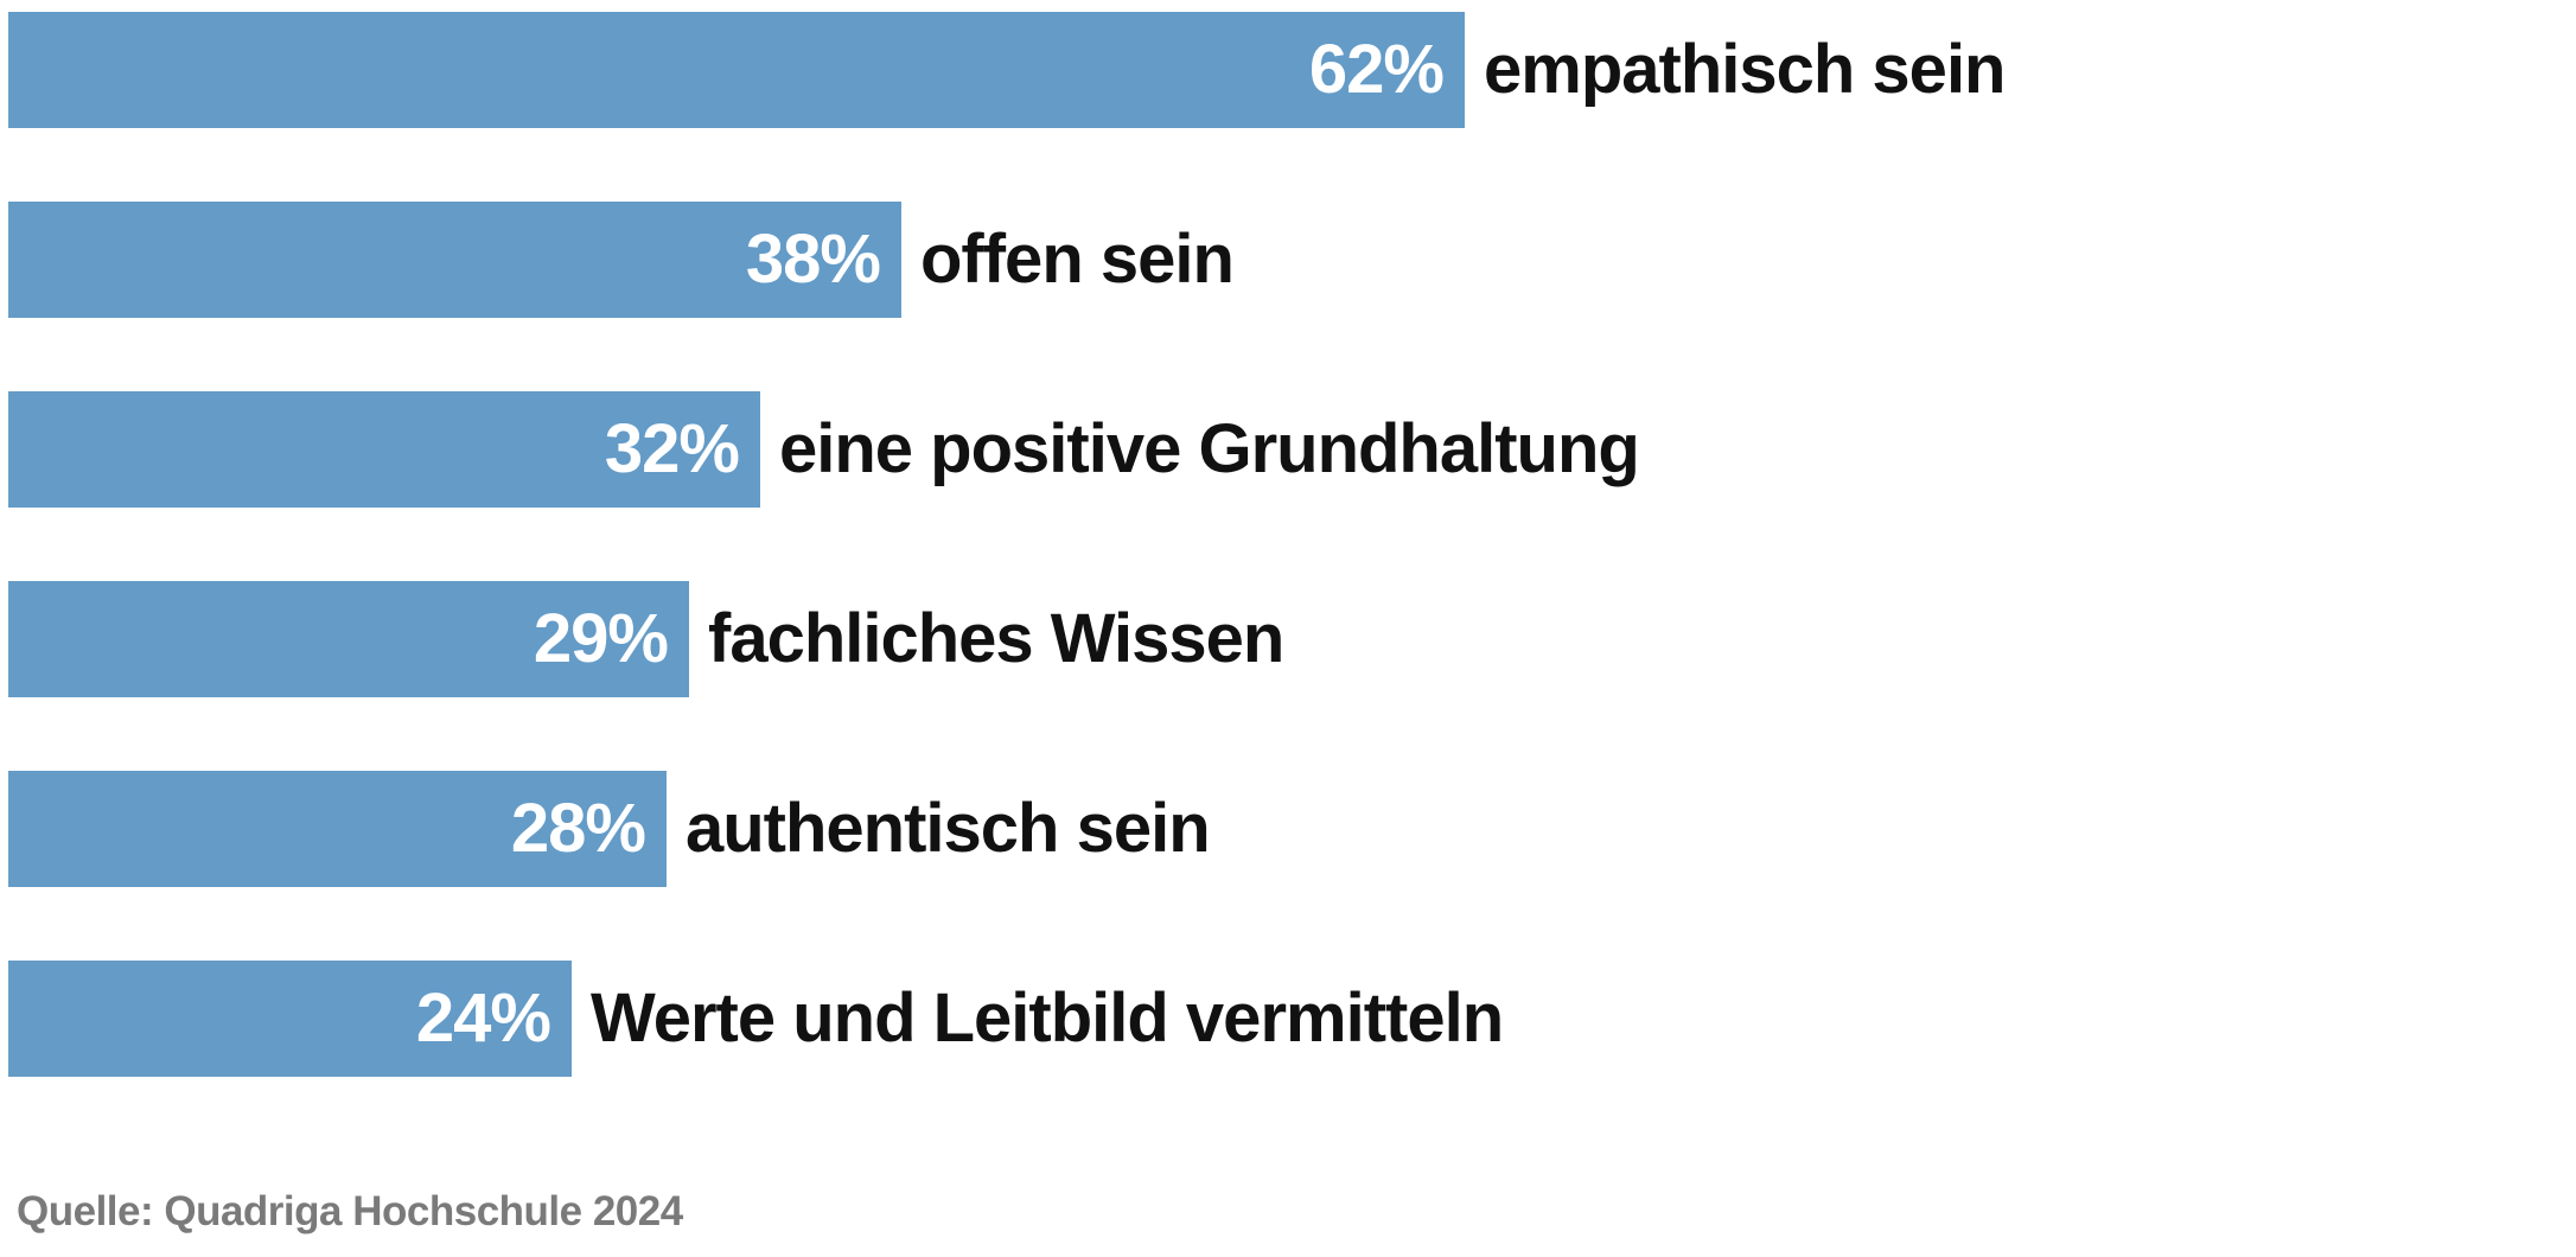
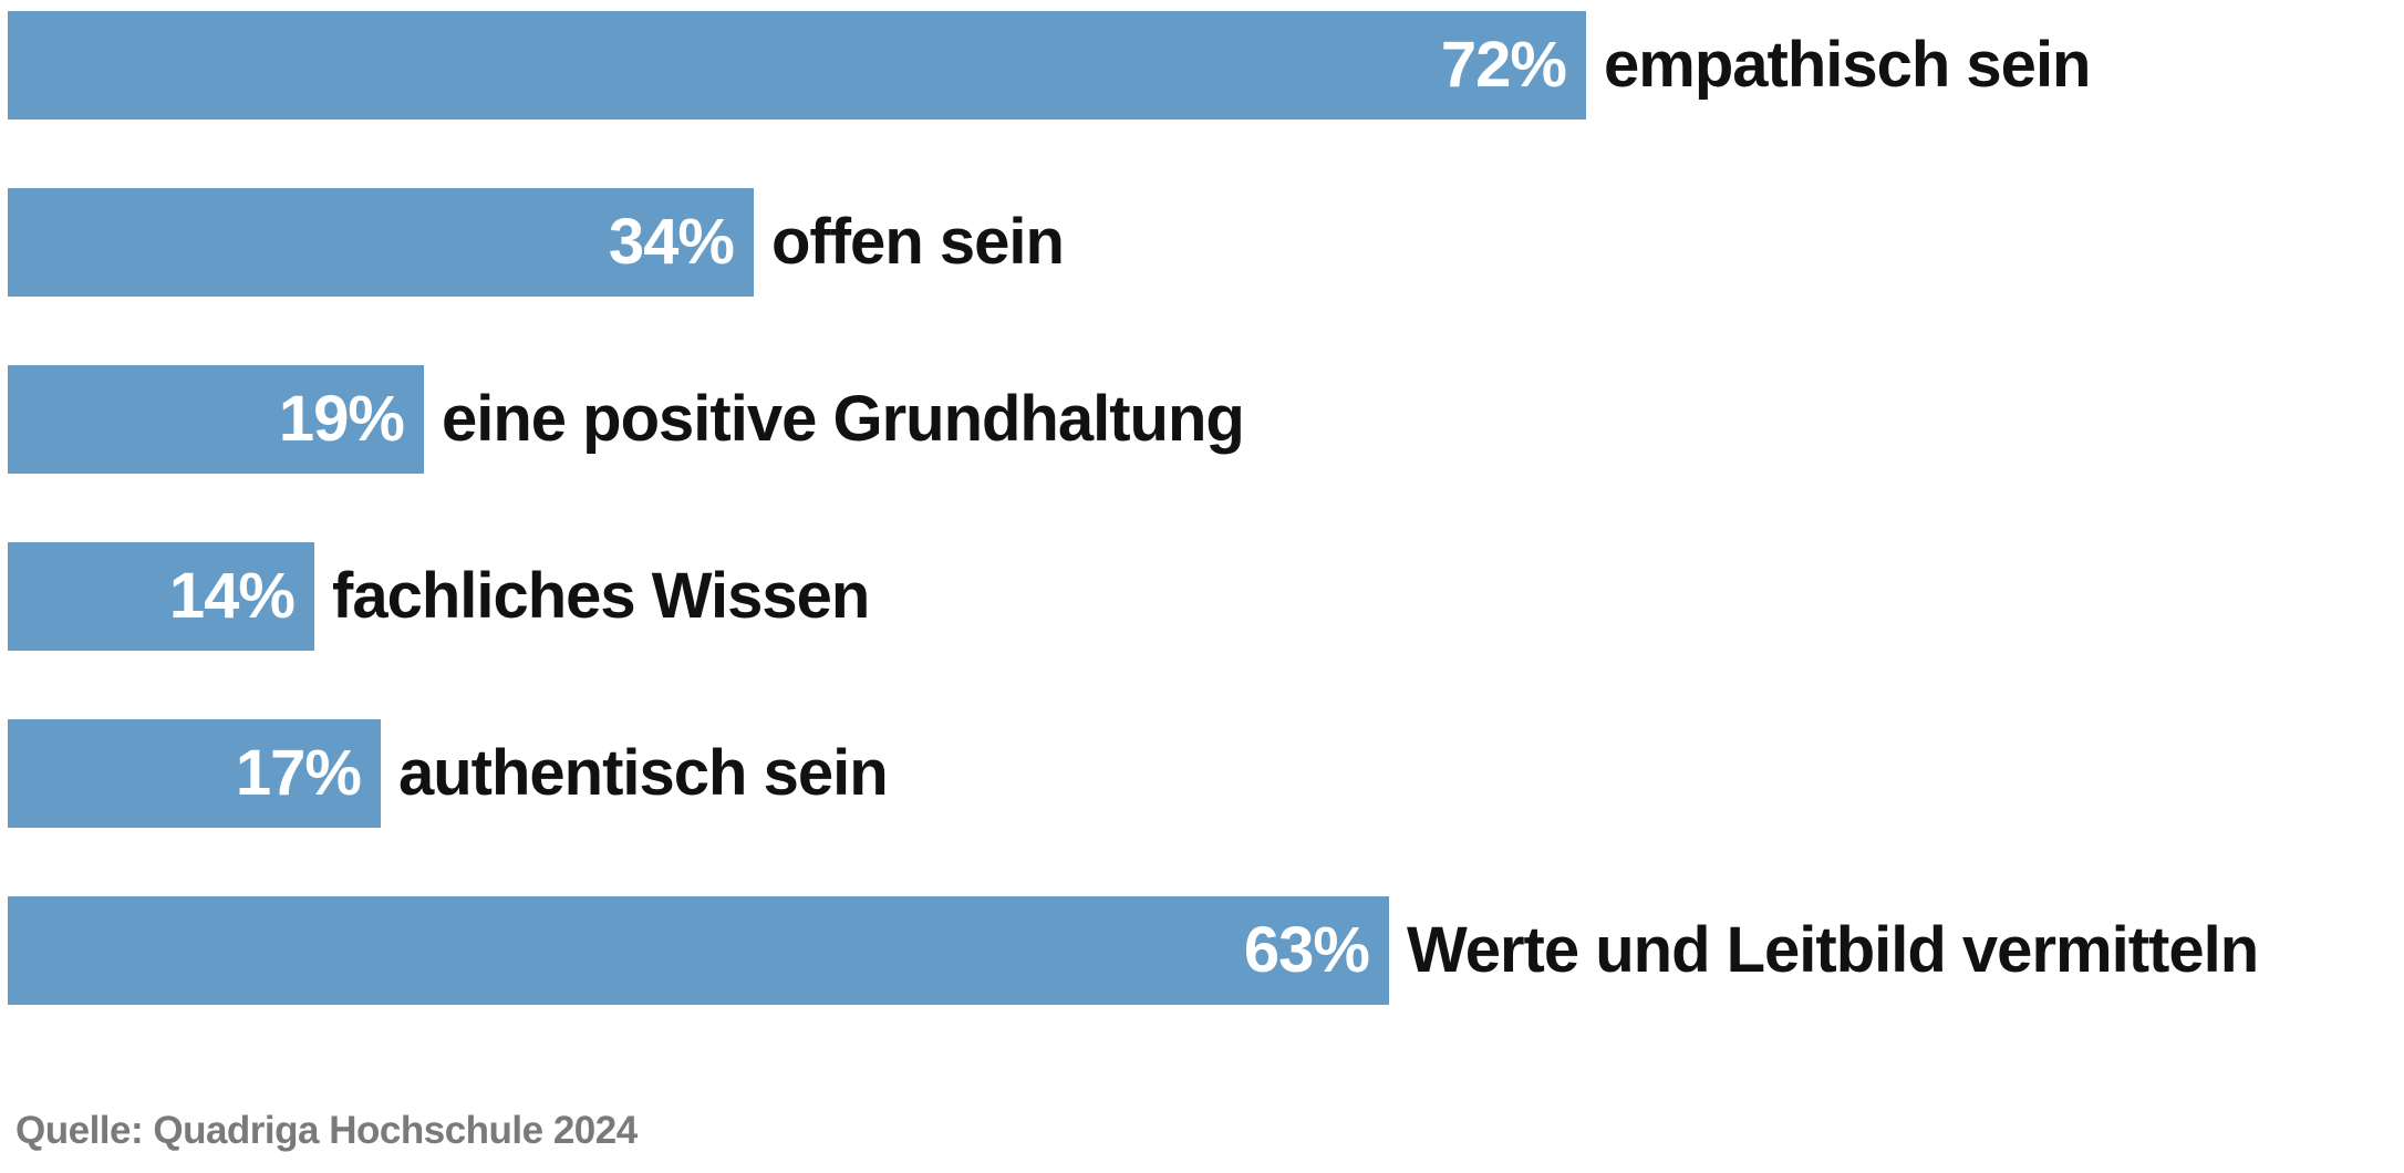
empathisch sein: 62% -> 72%
offen sein: 38% -> 34%
eine positive Grundhaltung: 32% -> 19%
fachliches Wissen: 29% -> 14%
authentisch sein: 28% -> 17%
Werte und Leitbild vermitteln: 24% -> 63%
